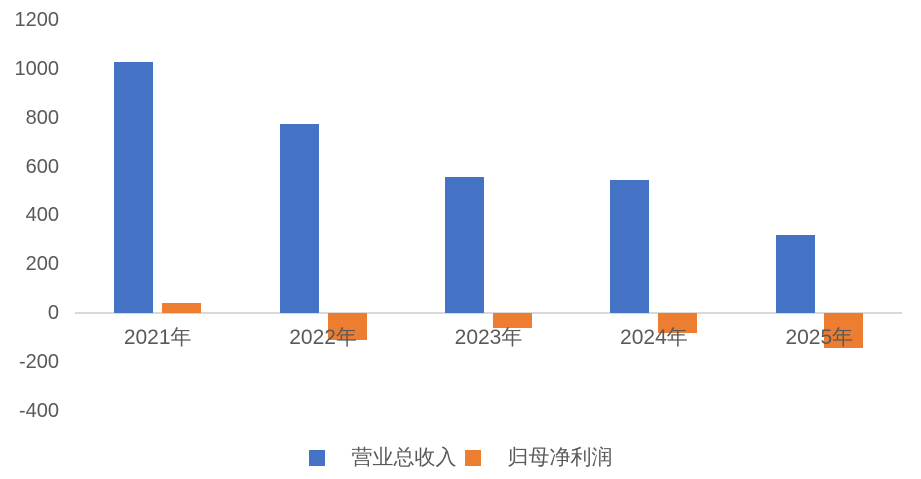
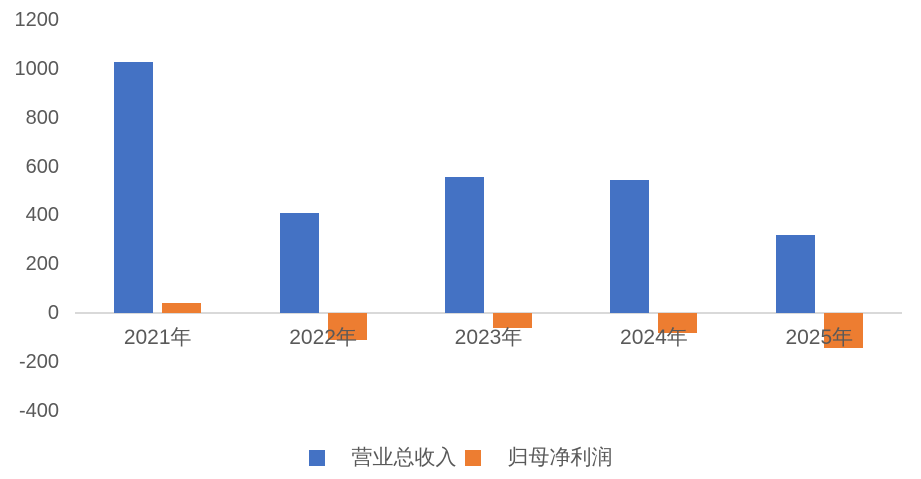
营业总收入/2022年: 780 -> 410
